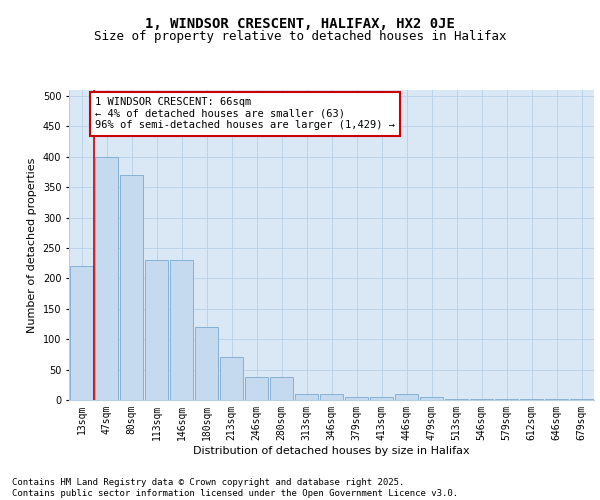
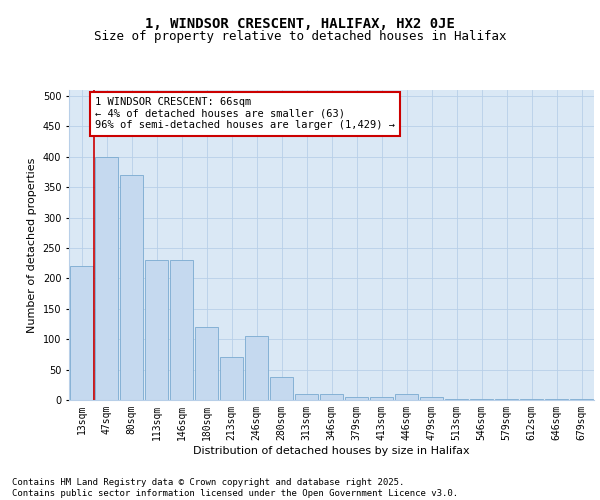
246sqm: 38 -> 106
